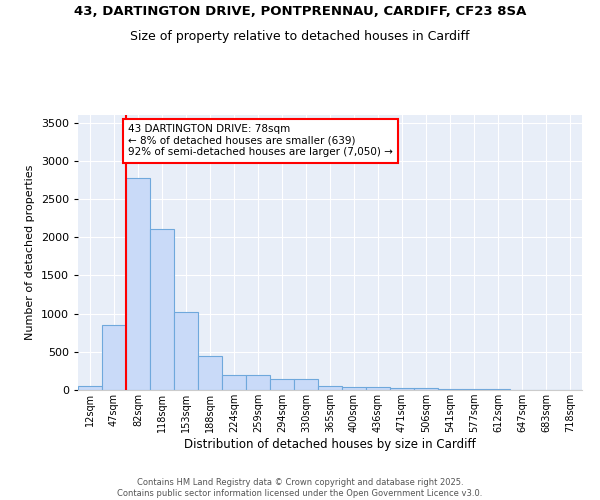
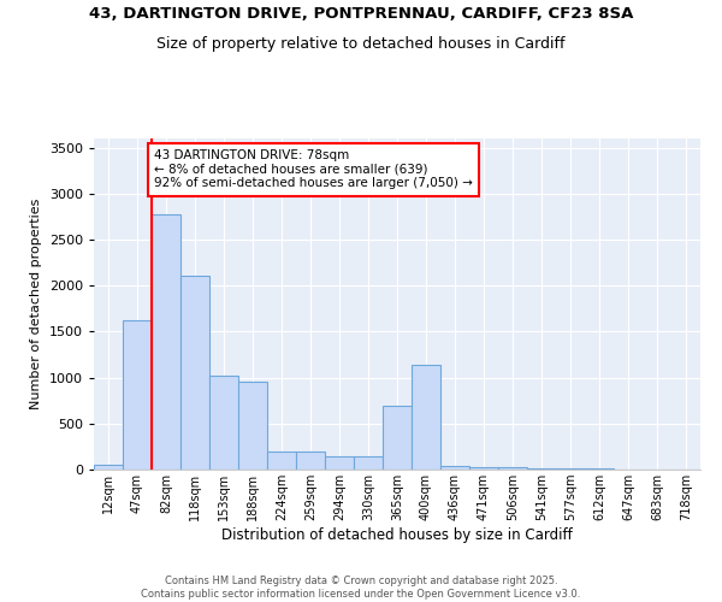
47sqm: 850 -> 1620
188sqm: 450 -> 960
365sqm: 60 -> 700
400sqm: 40 -> 1140
